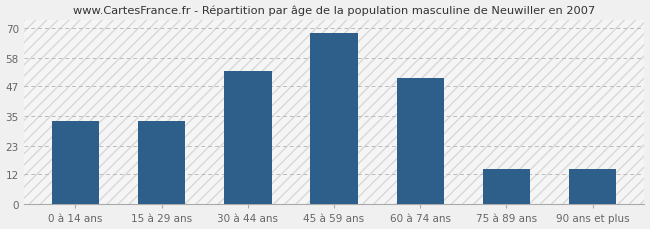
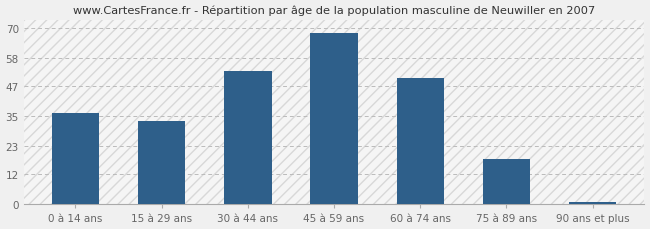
0 à 14 ans: 33 -> 36
75 à 89 ans: 14 -> 18
90 ans et plus: 14 -> 1
